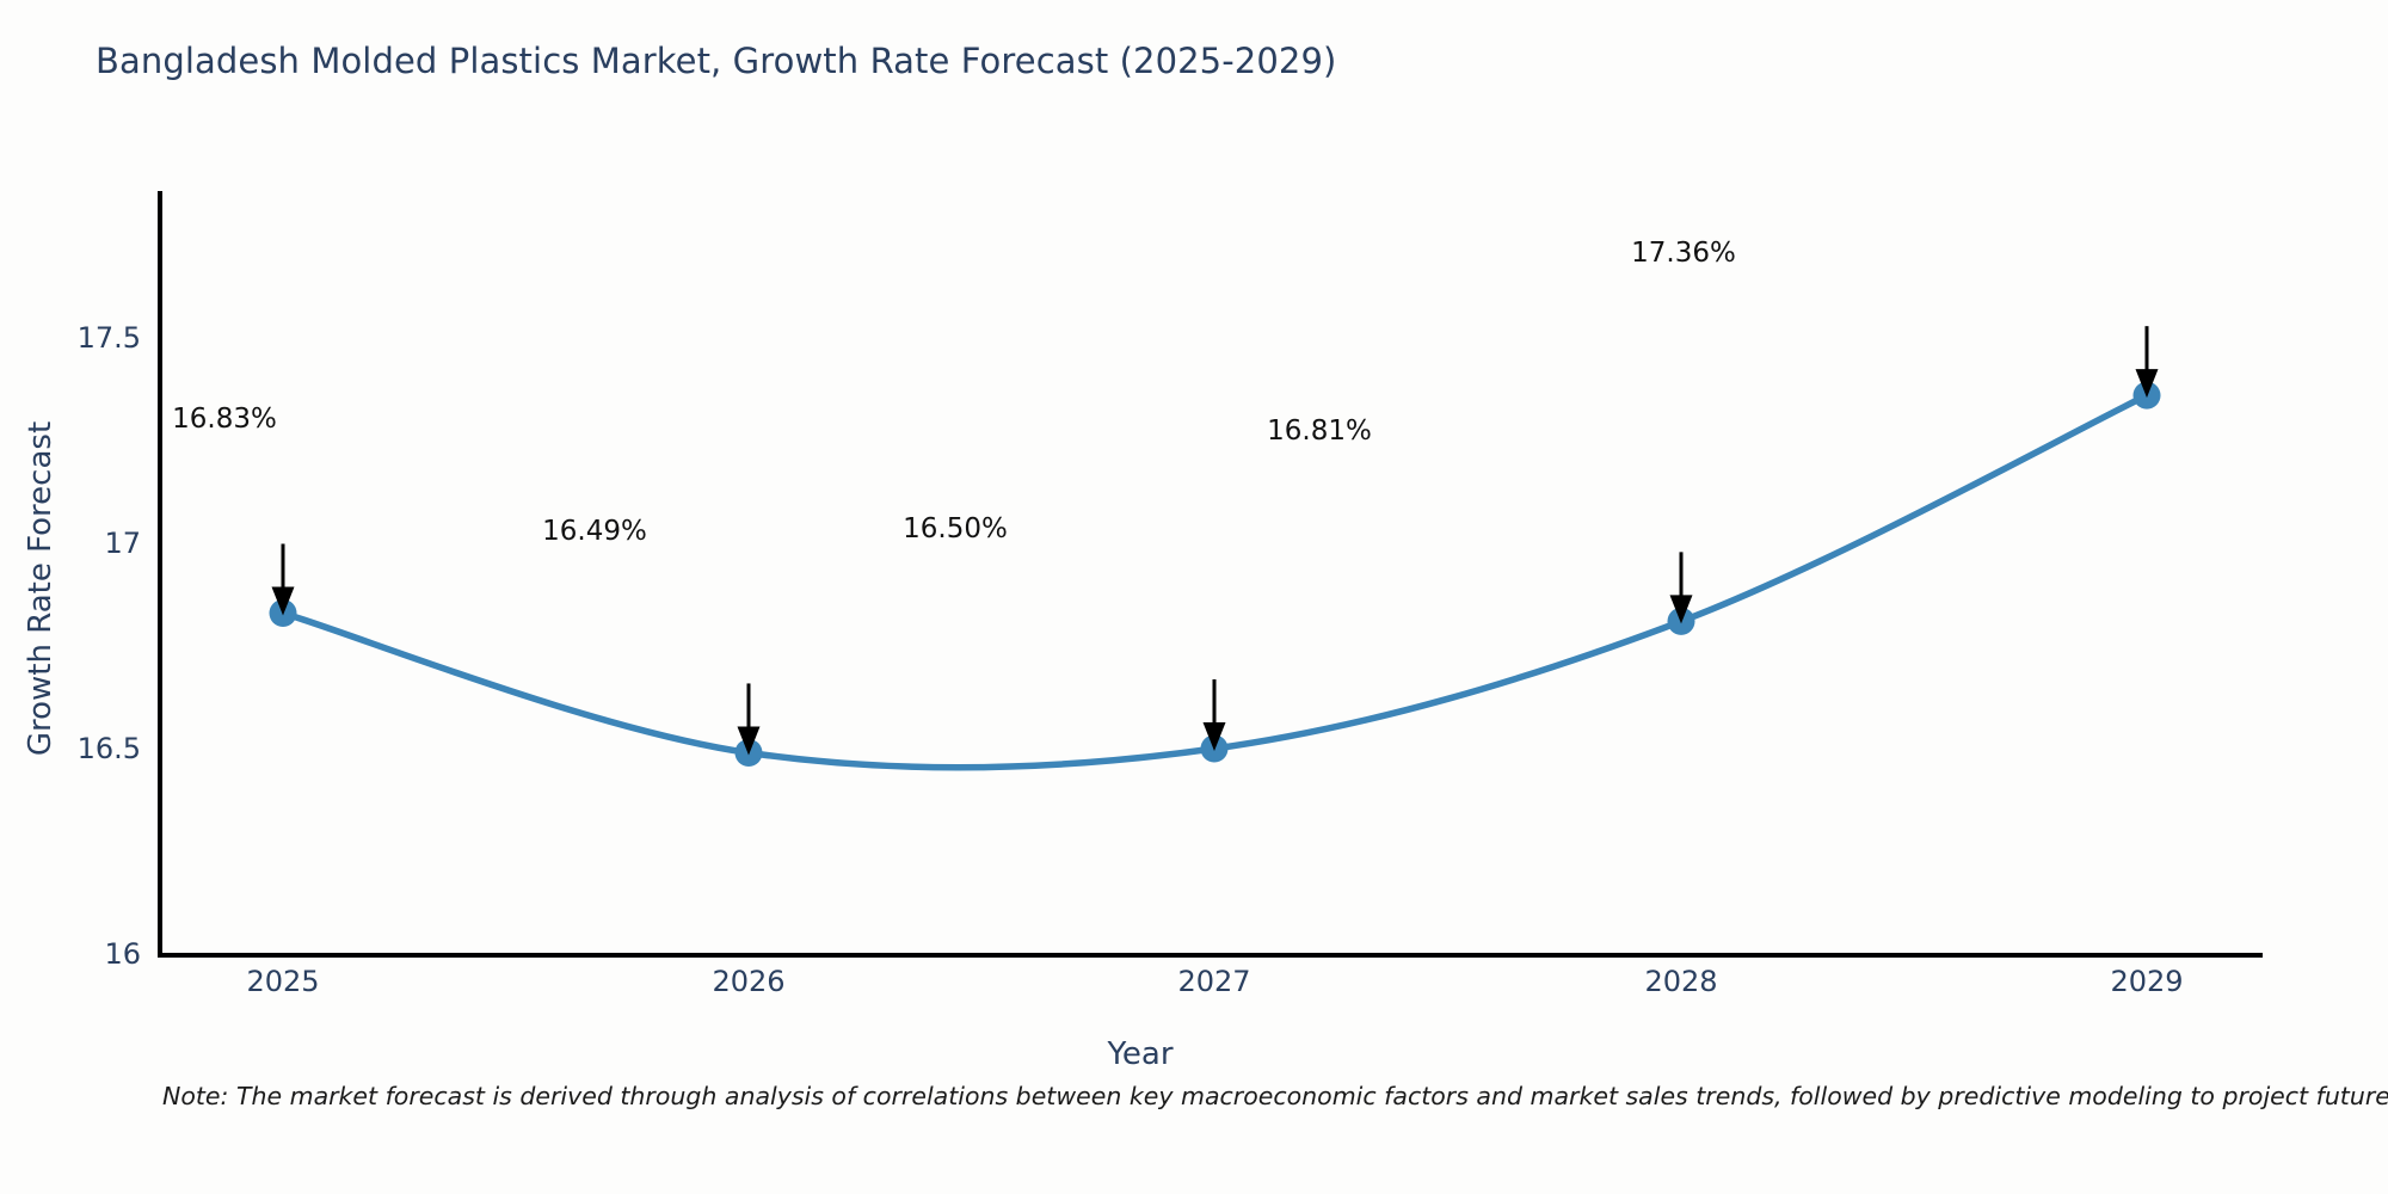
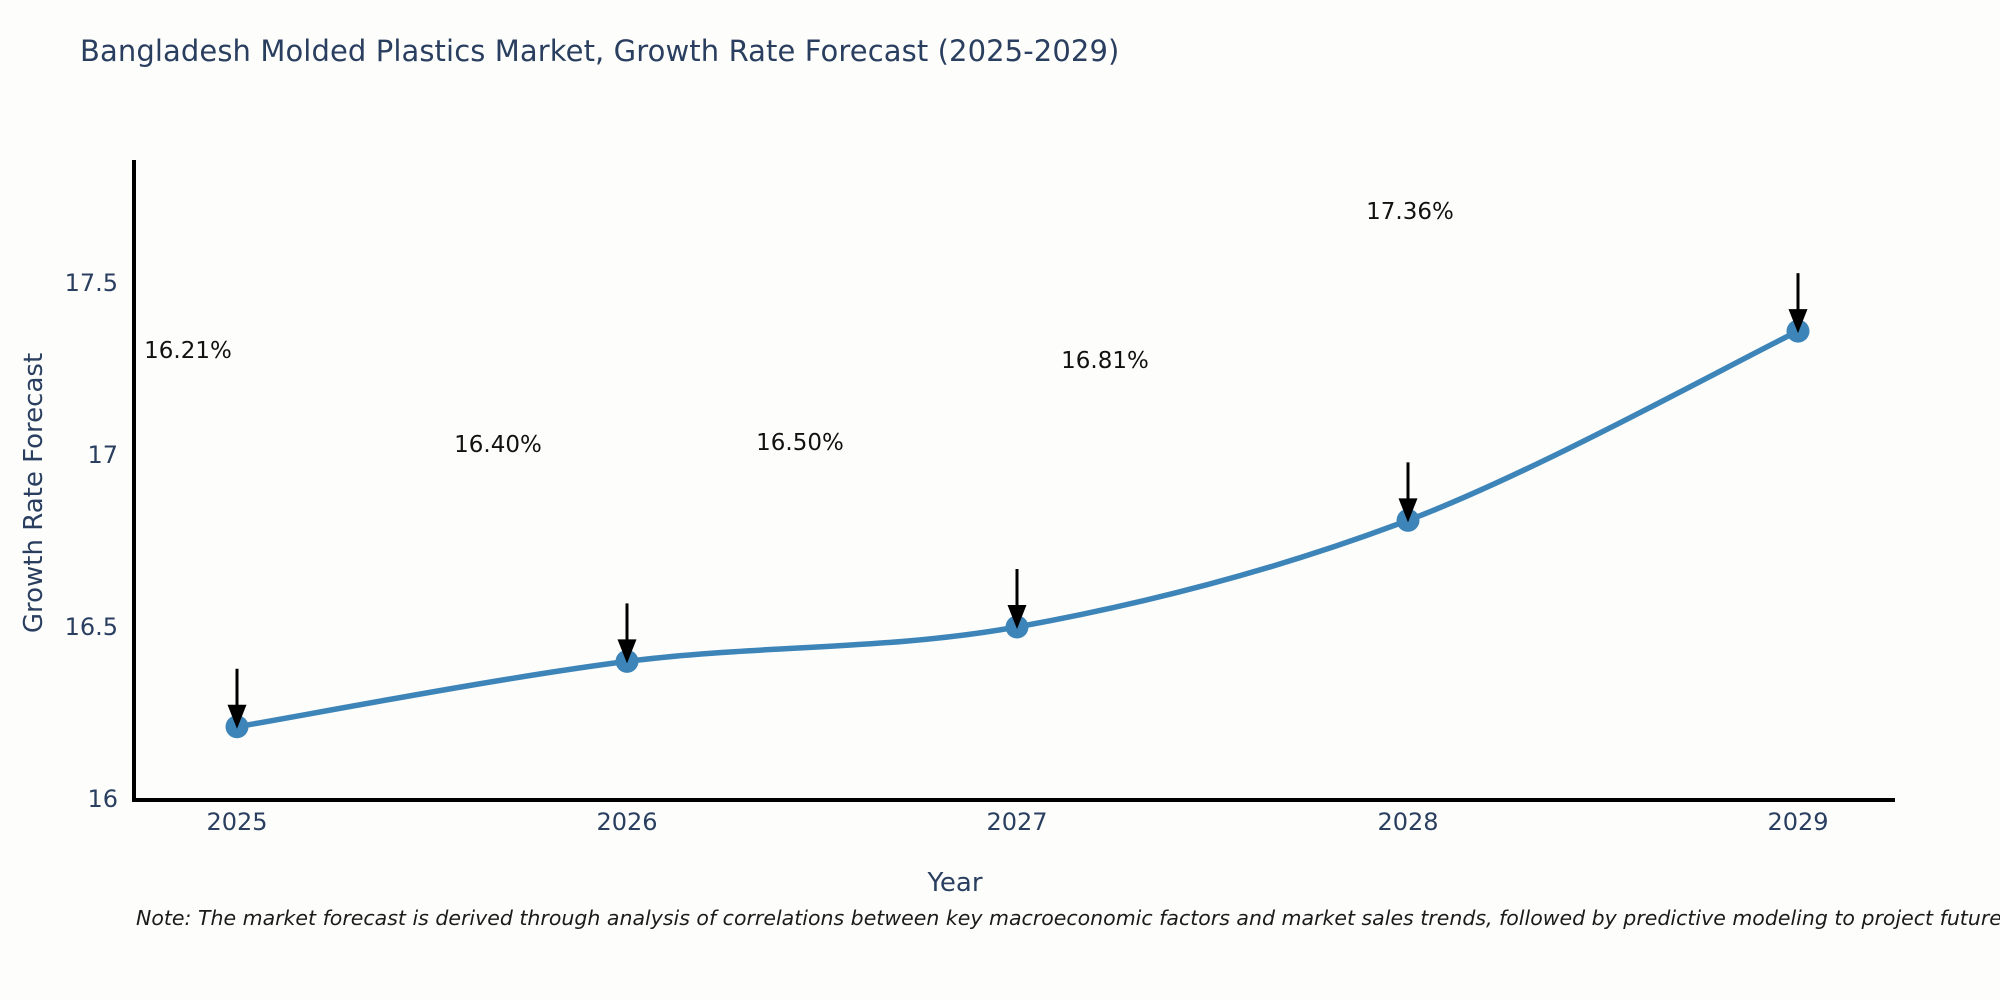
2025: 16.83% -> 16.21%
2026: 16.49% -> 16.40%
